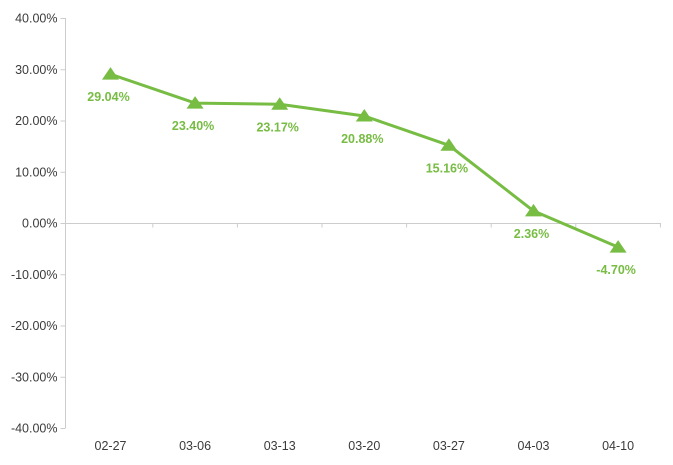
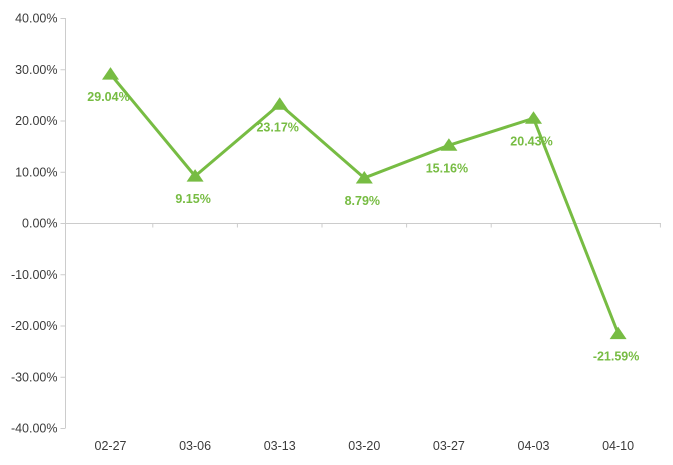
03-06: 23.40% -> 9.15%
03-20: 20.88% -> 8.79%
04-03: 2.36% -> 20.43%
04-10: -4.70% -> -21.59%
